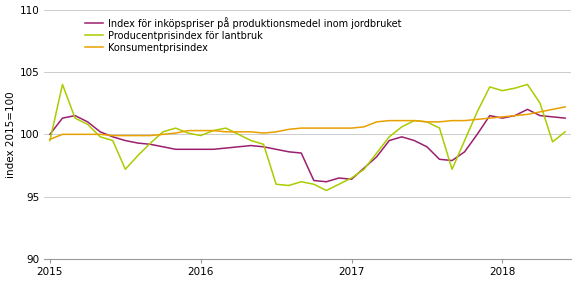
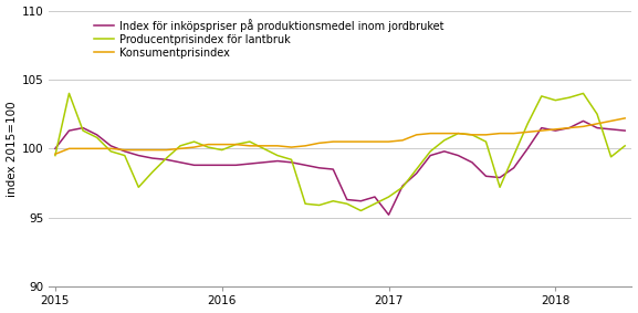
Index för inköpspriser på produktionsmedel inom jordbruket/2017: 96.4 -> 95.2
